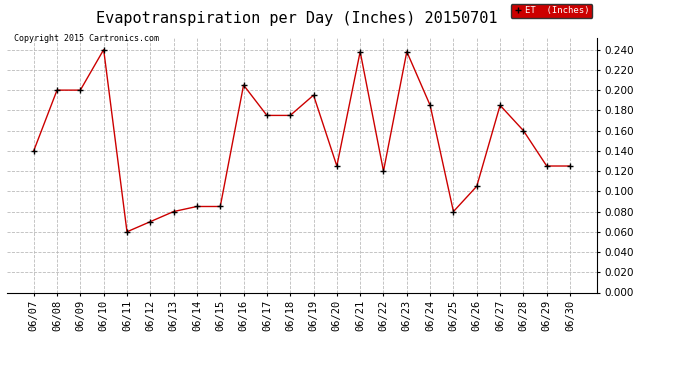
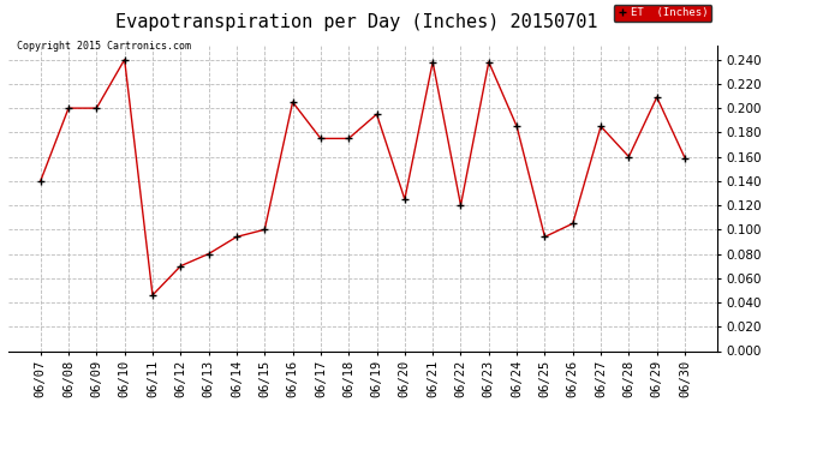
06/11: 0.060 -> 0.046
06/14: 0.085 -> 0.094
06/15: 0.085 -> 0.100
06/25: 0.080 -> 0.094
06/29: 0.125 -> 0.209
06/30: 0.125 -> 0.159
